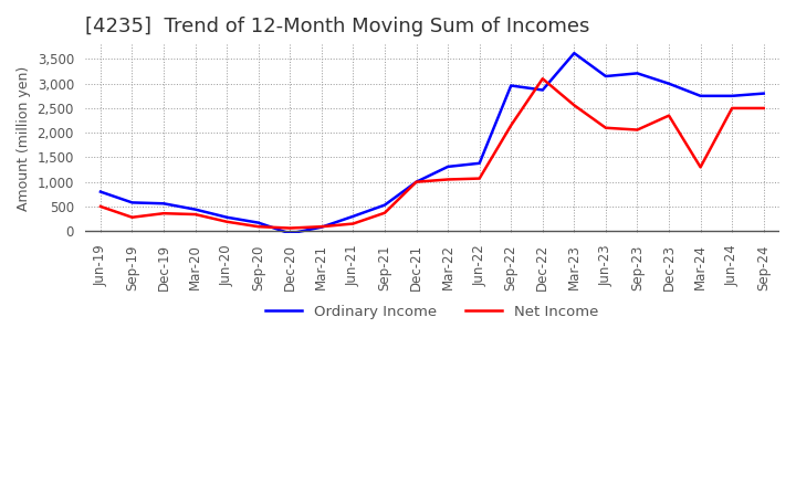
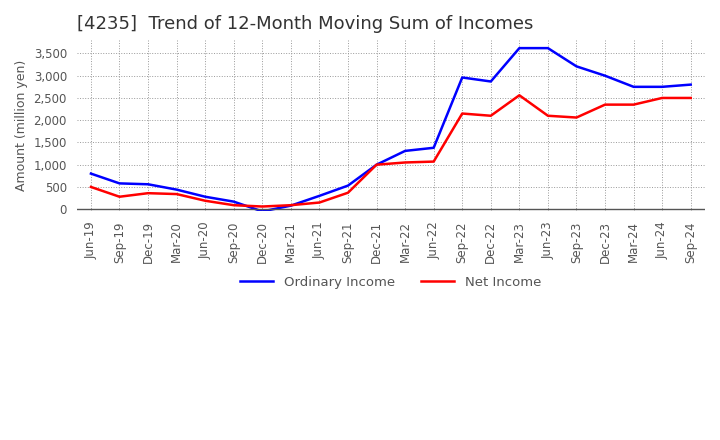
Net Income/Dec-22: 3,100 -> 2,100
Ordinary Income/Jun-23: 3,150 -> 3,620
Net Income/Mar-24: 1,300 -> 2,350
